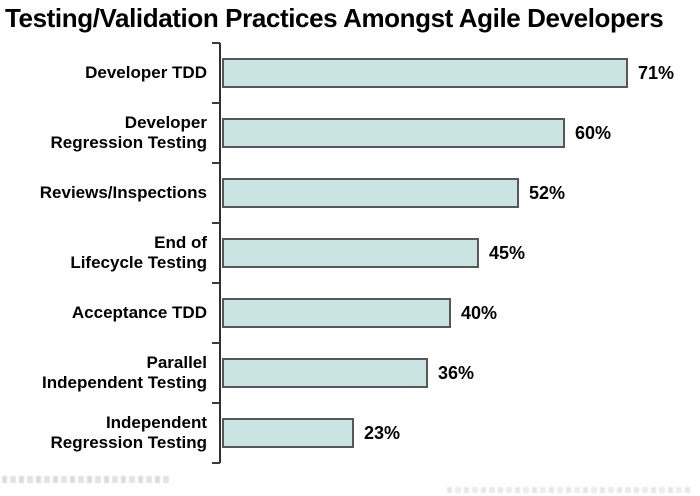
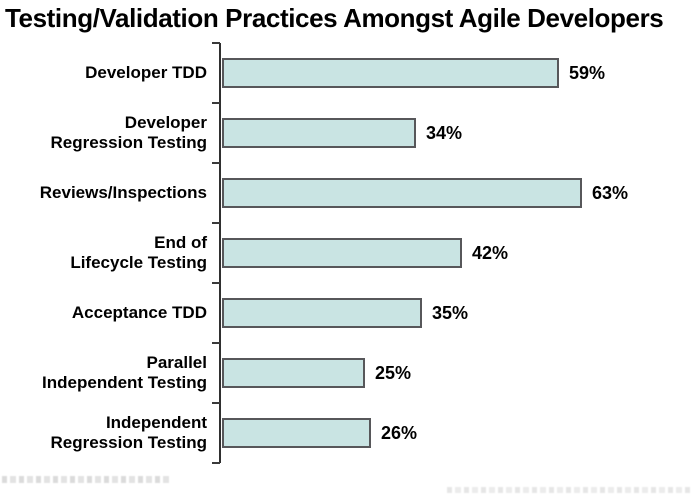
Developer TDD: 71% -> 59%
Developer Regression Testing: 60% -> 34%
Reviews/Inspections: 52% -> 63%
End of Lifecycle Testing: 45% -> 42%
Acceptance TDD: 40% -> 35%
Parallel Independent Testing: 36% -> 25%
Independent Regression Testing: 23% -> 26%
